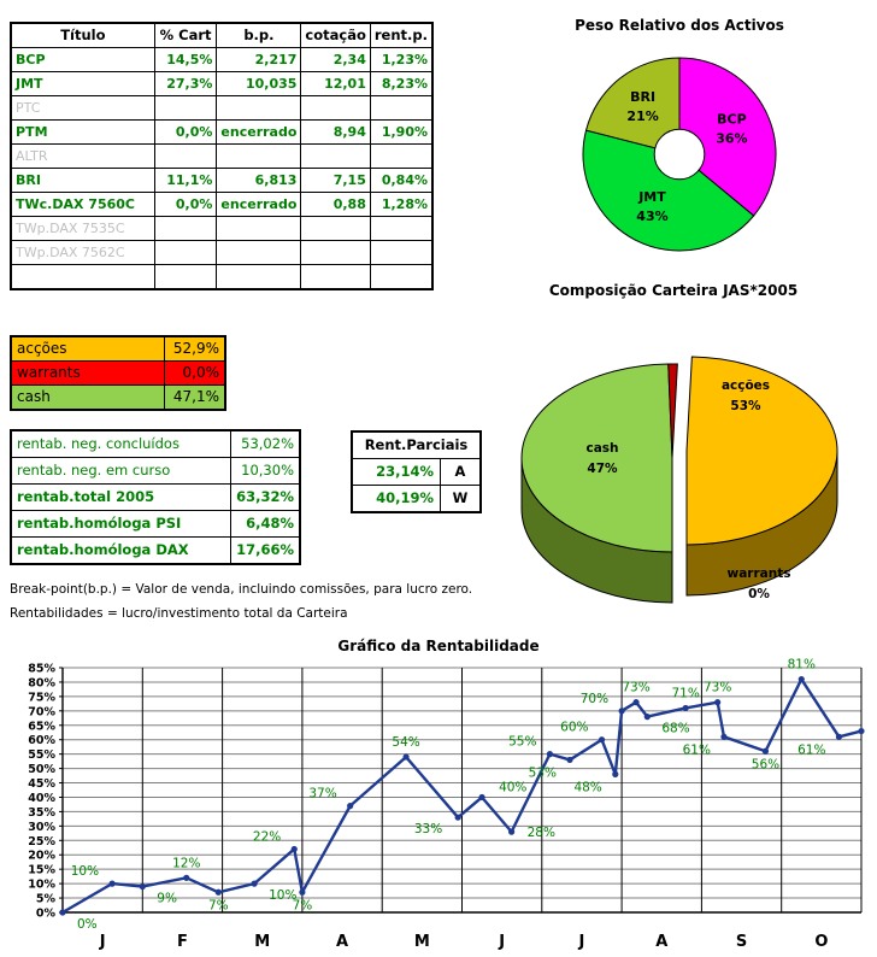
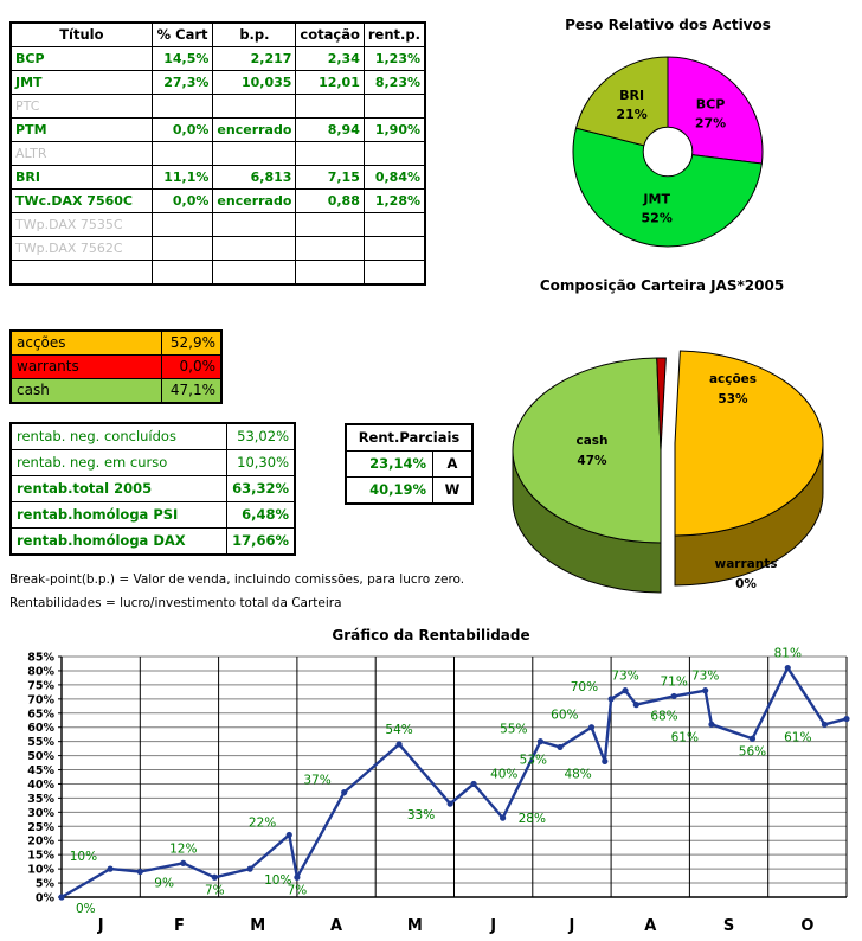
Peso Relativo dos Activos/BCP: 36% -> 27%
Peso Relativo dos Activos/JMT: 43% -> 52%
